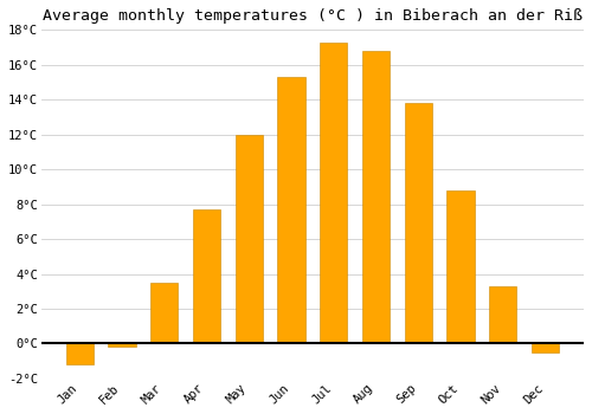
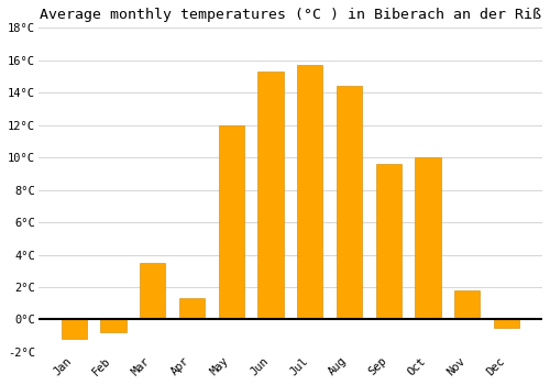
Feb: -0.2°C -> -0.8°C
Apr: 7.7°C -> 1.3°C
Jul: 17.3°C -> 15.7°C
Aug: 16.8°C -> 14.4°C
Sep: 13.8°C -> 9.6°C
Oct: 8.8°C -> 10.0°C
Nov: 3.3°C -> 1.8°C
